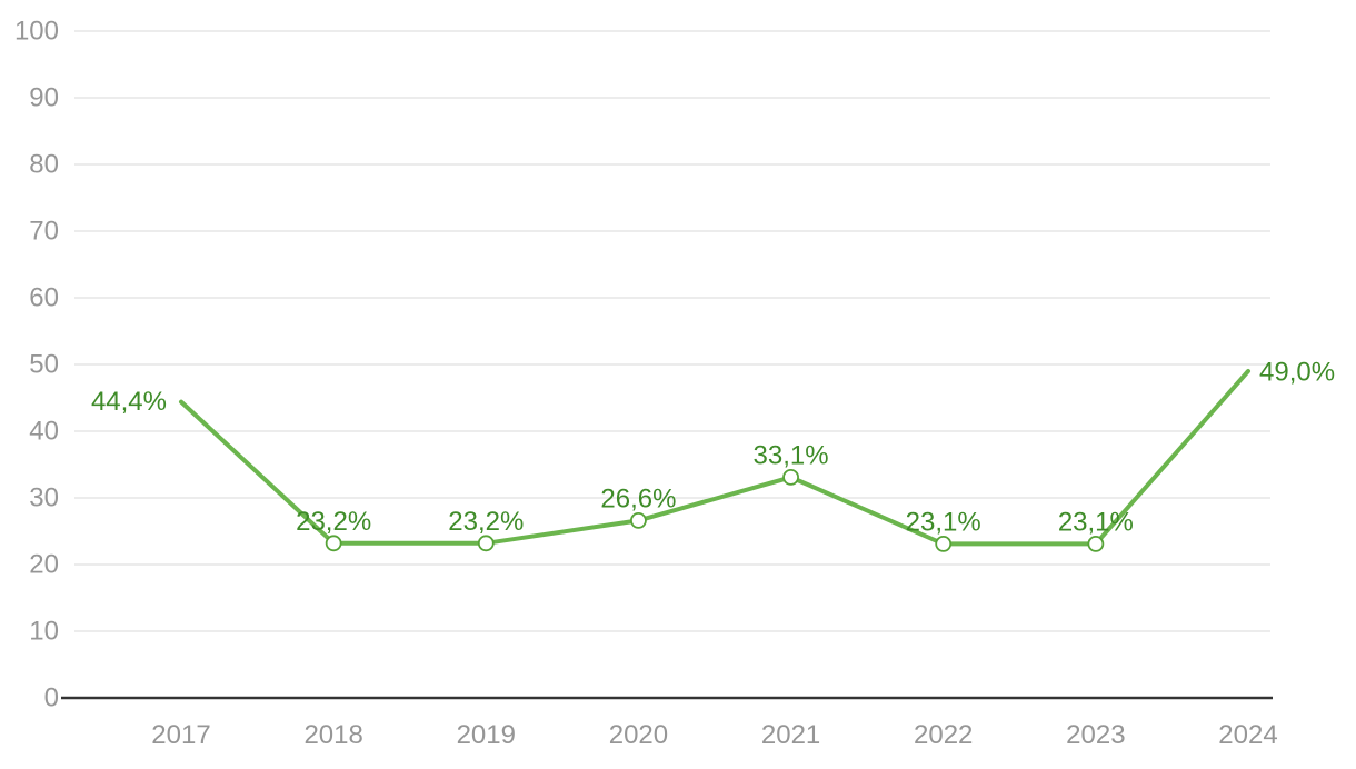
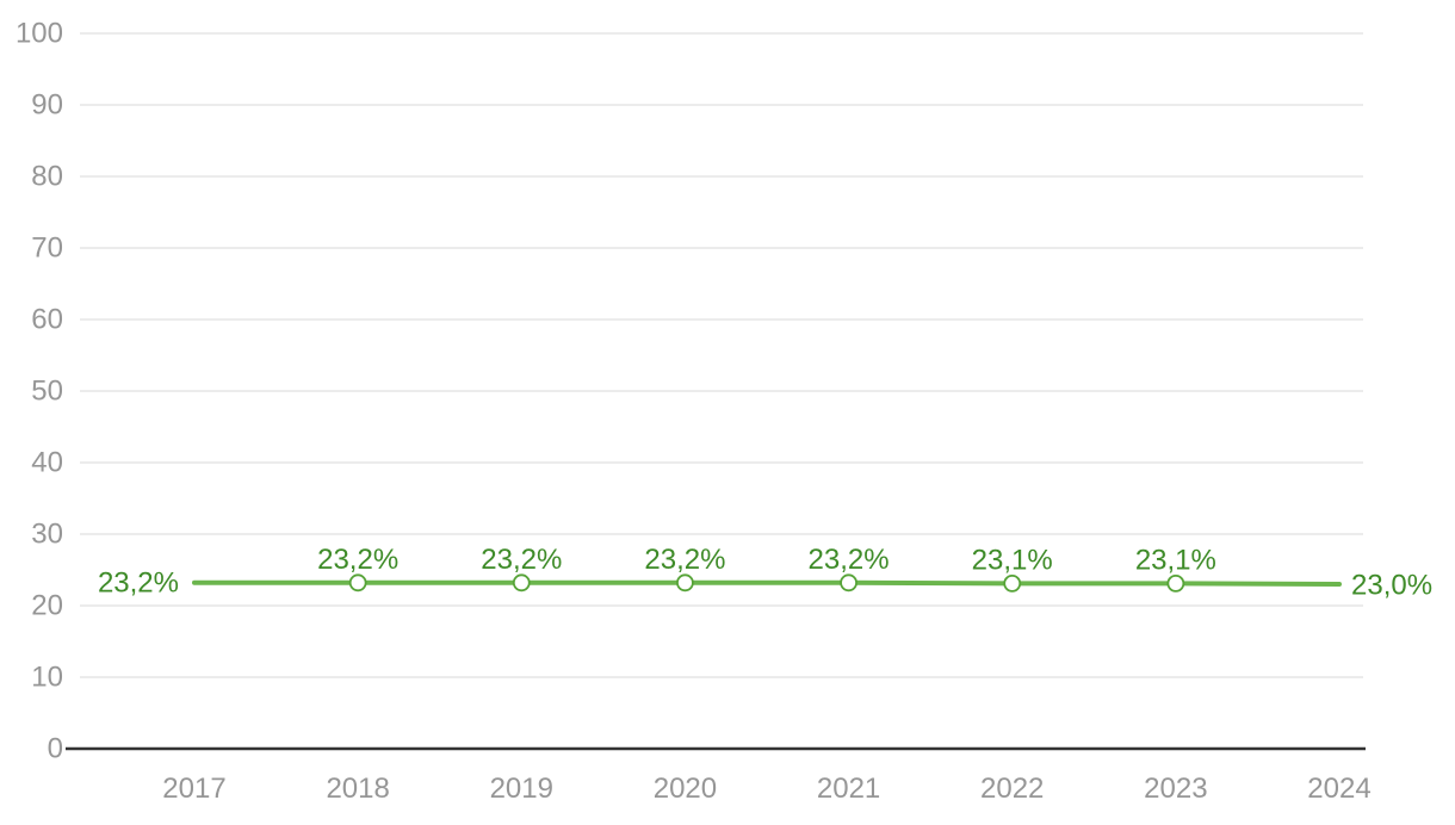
2017: 44,4% -> 23,2%
2020: 26,6% -> 23,2%
2021: 33,1% -> 23,2%
2024: 49,0% -> 23,0%
